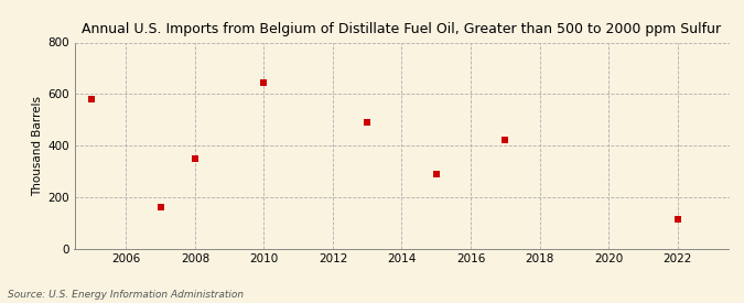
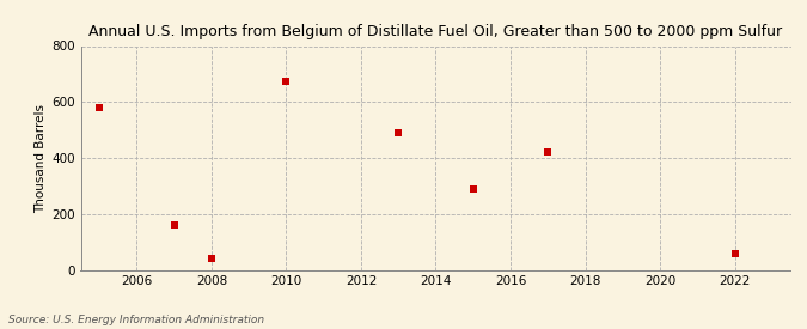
2008: 350 -> 42
2010: 645 -> 672
2022: 115 -> 58
